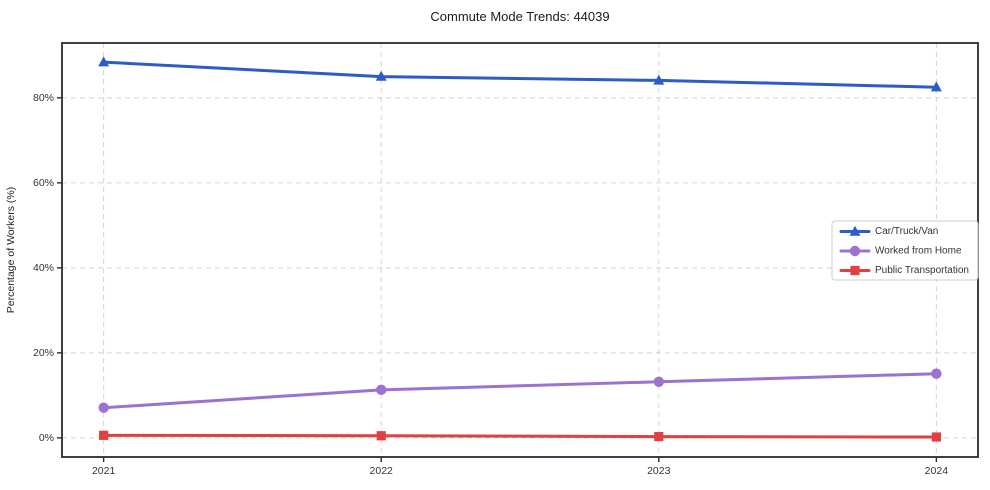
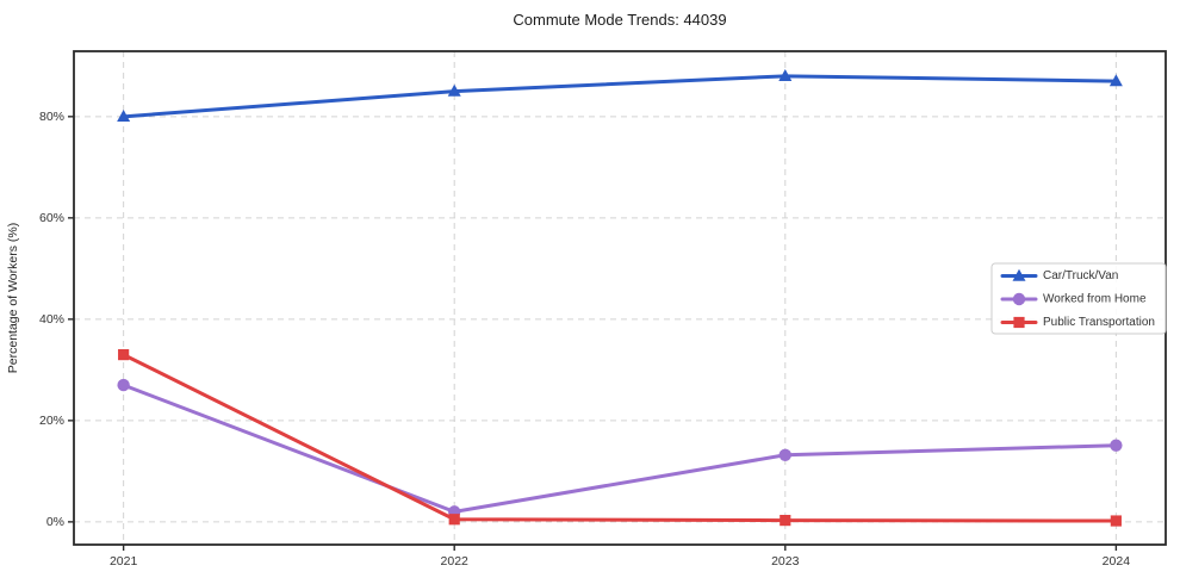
Car/Truck/Van/2021: 88% -> 80%
Worked from Home/2021: 7% -> 27%
Public Transportation/2021: 1% -> 33%
Worked from Home/2022: 11% -> 2%
Car/Truck/Van/2023: 84% -> 88%
Car/Truck/Van/2024: 82% -> 87%
